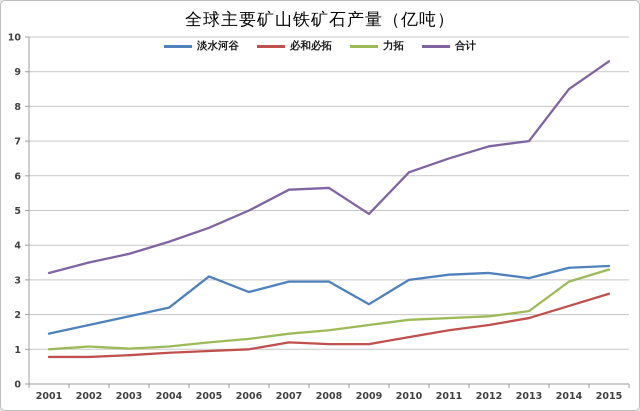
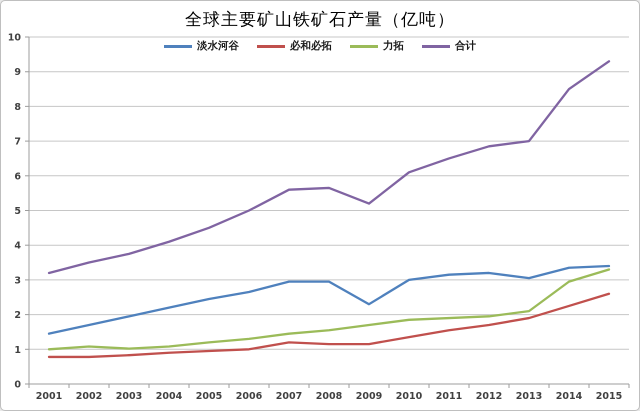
淡水河谷/2005: 3.1 -> 2.5
合计/2009: 4.9 -> 5.2
